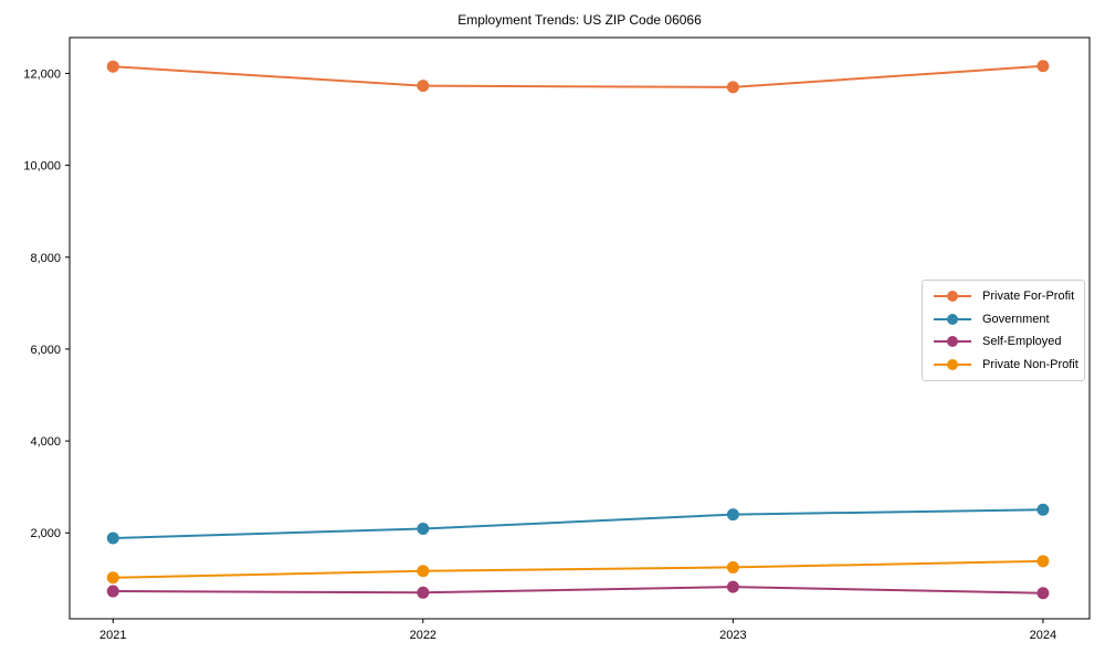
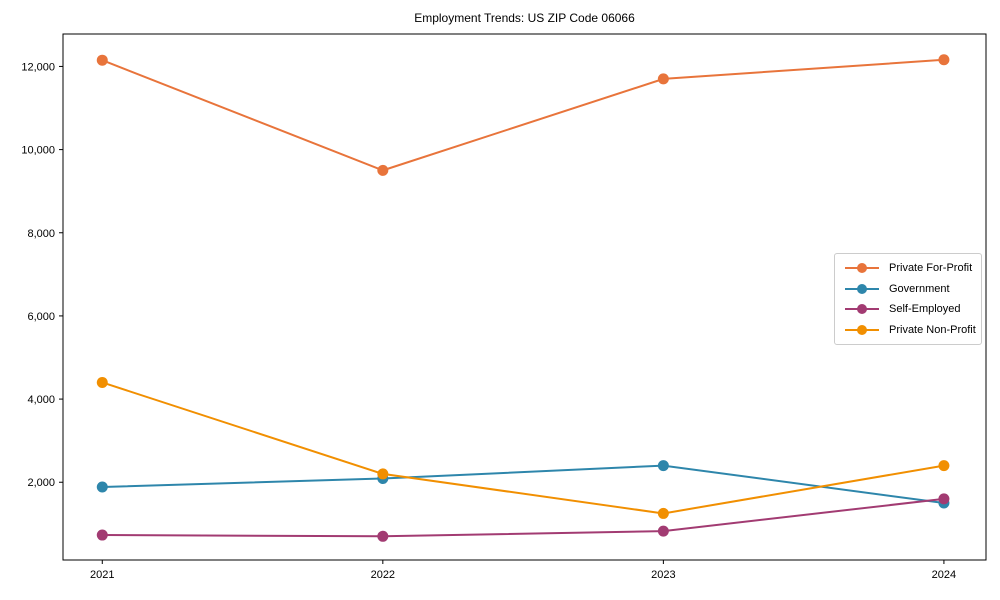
Private Non-Profit/2021: 1000 -> 4400
Private For-Profit/2022: 11700 -> 9500
Private Non-Profit/2022: 1200 -> 2200
Government/2024: 2500 -> 1500
Self-Employed/2024: 700 -> 1600
Private Non-Profit/2024: 1400 -> 2400
